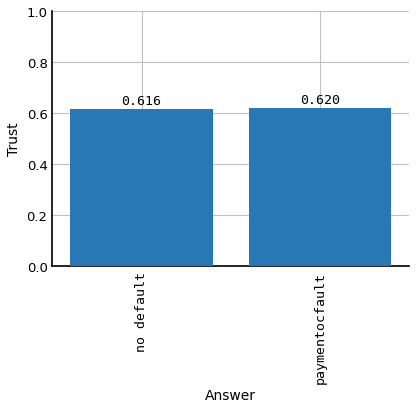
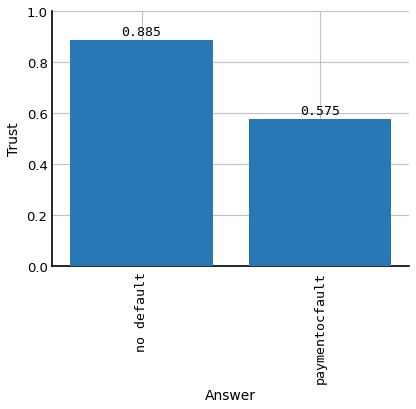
no default: 0.616 -> 0.885
paymentocfault: 0.620 -> 0.575
